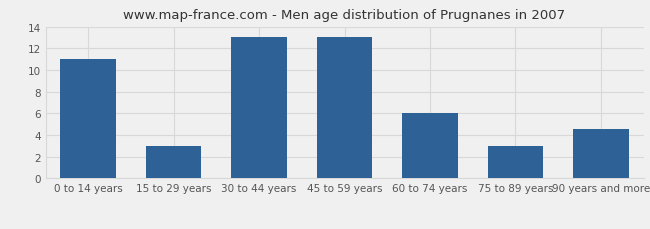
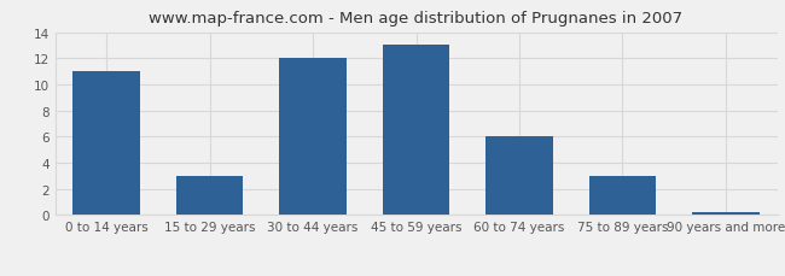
30 to 44 years: 13.0 -> 12.0
90 years and more: 4.6 -> 0.2
